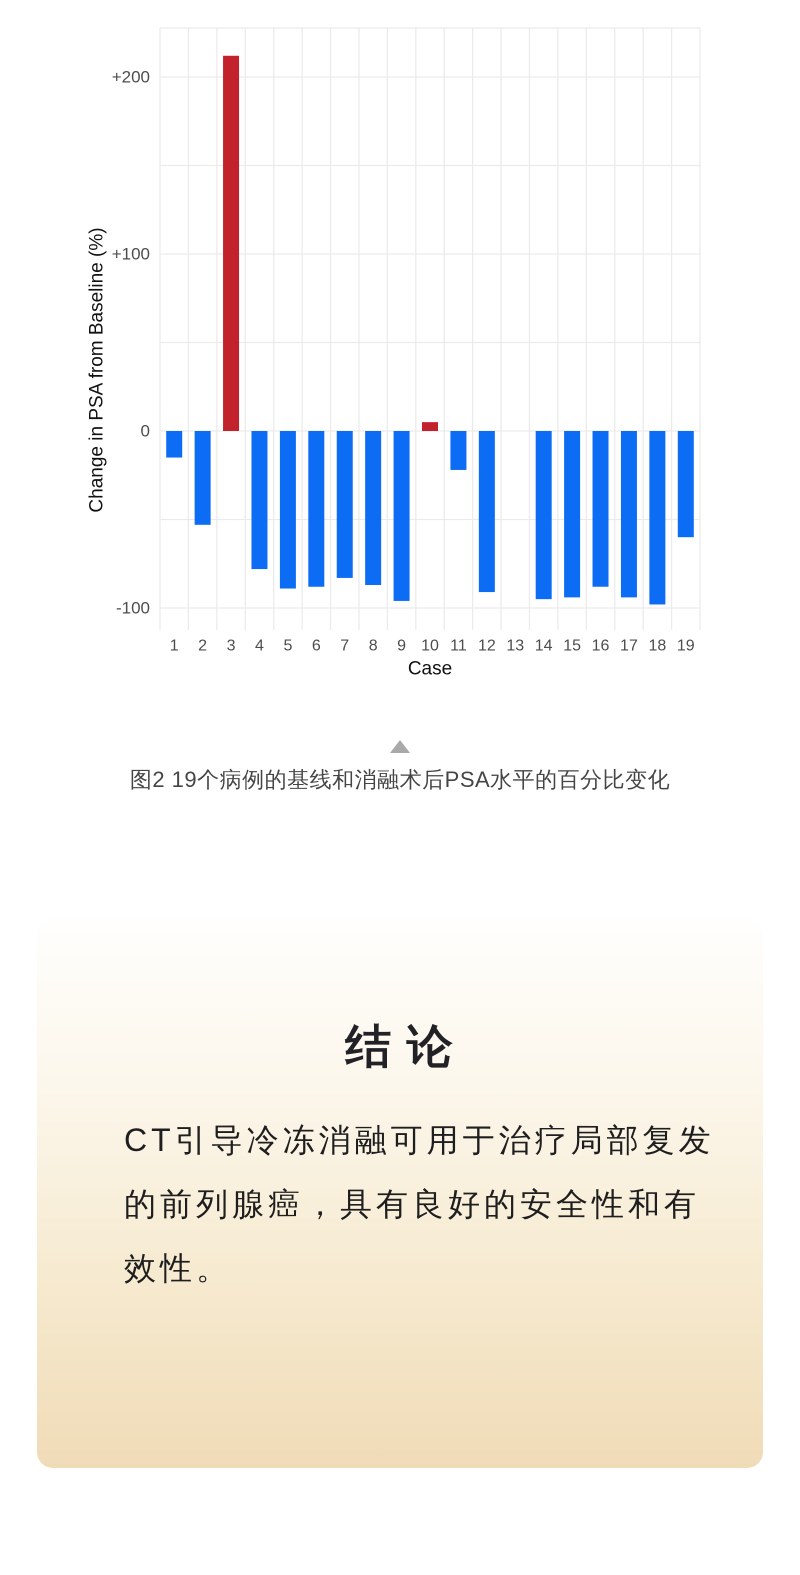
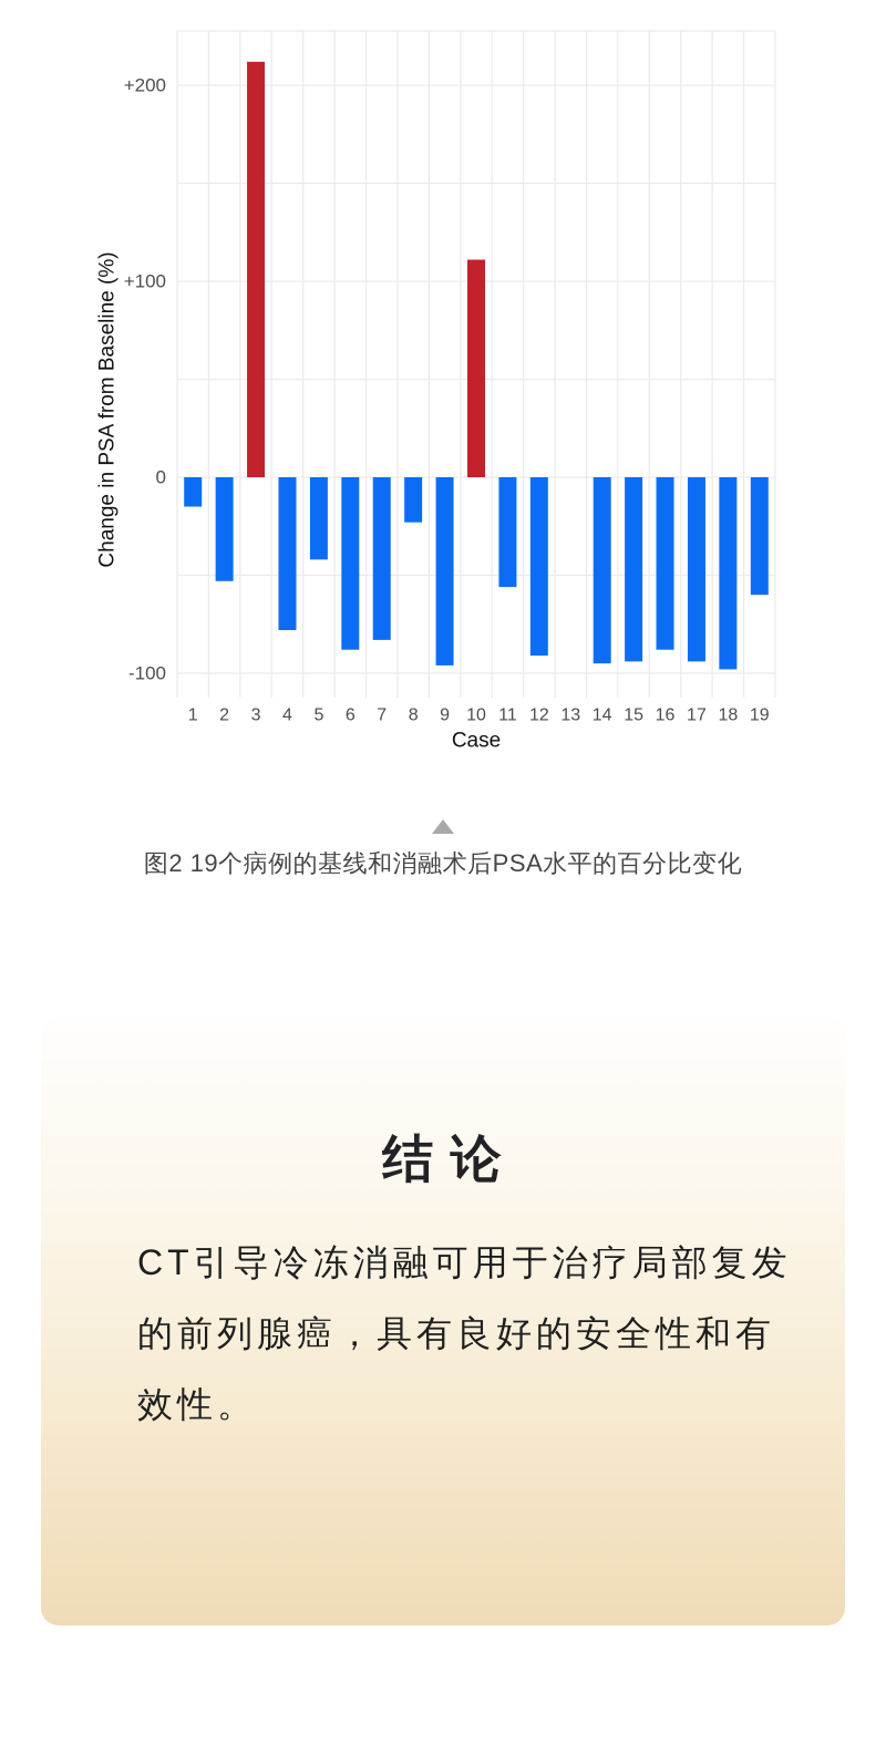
5: -89 -> -42
8: -87 -> -23
10: 5 -> 111
11: -22 -> -56
